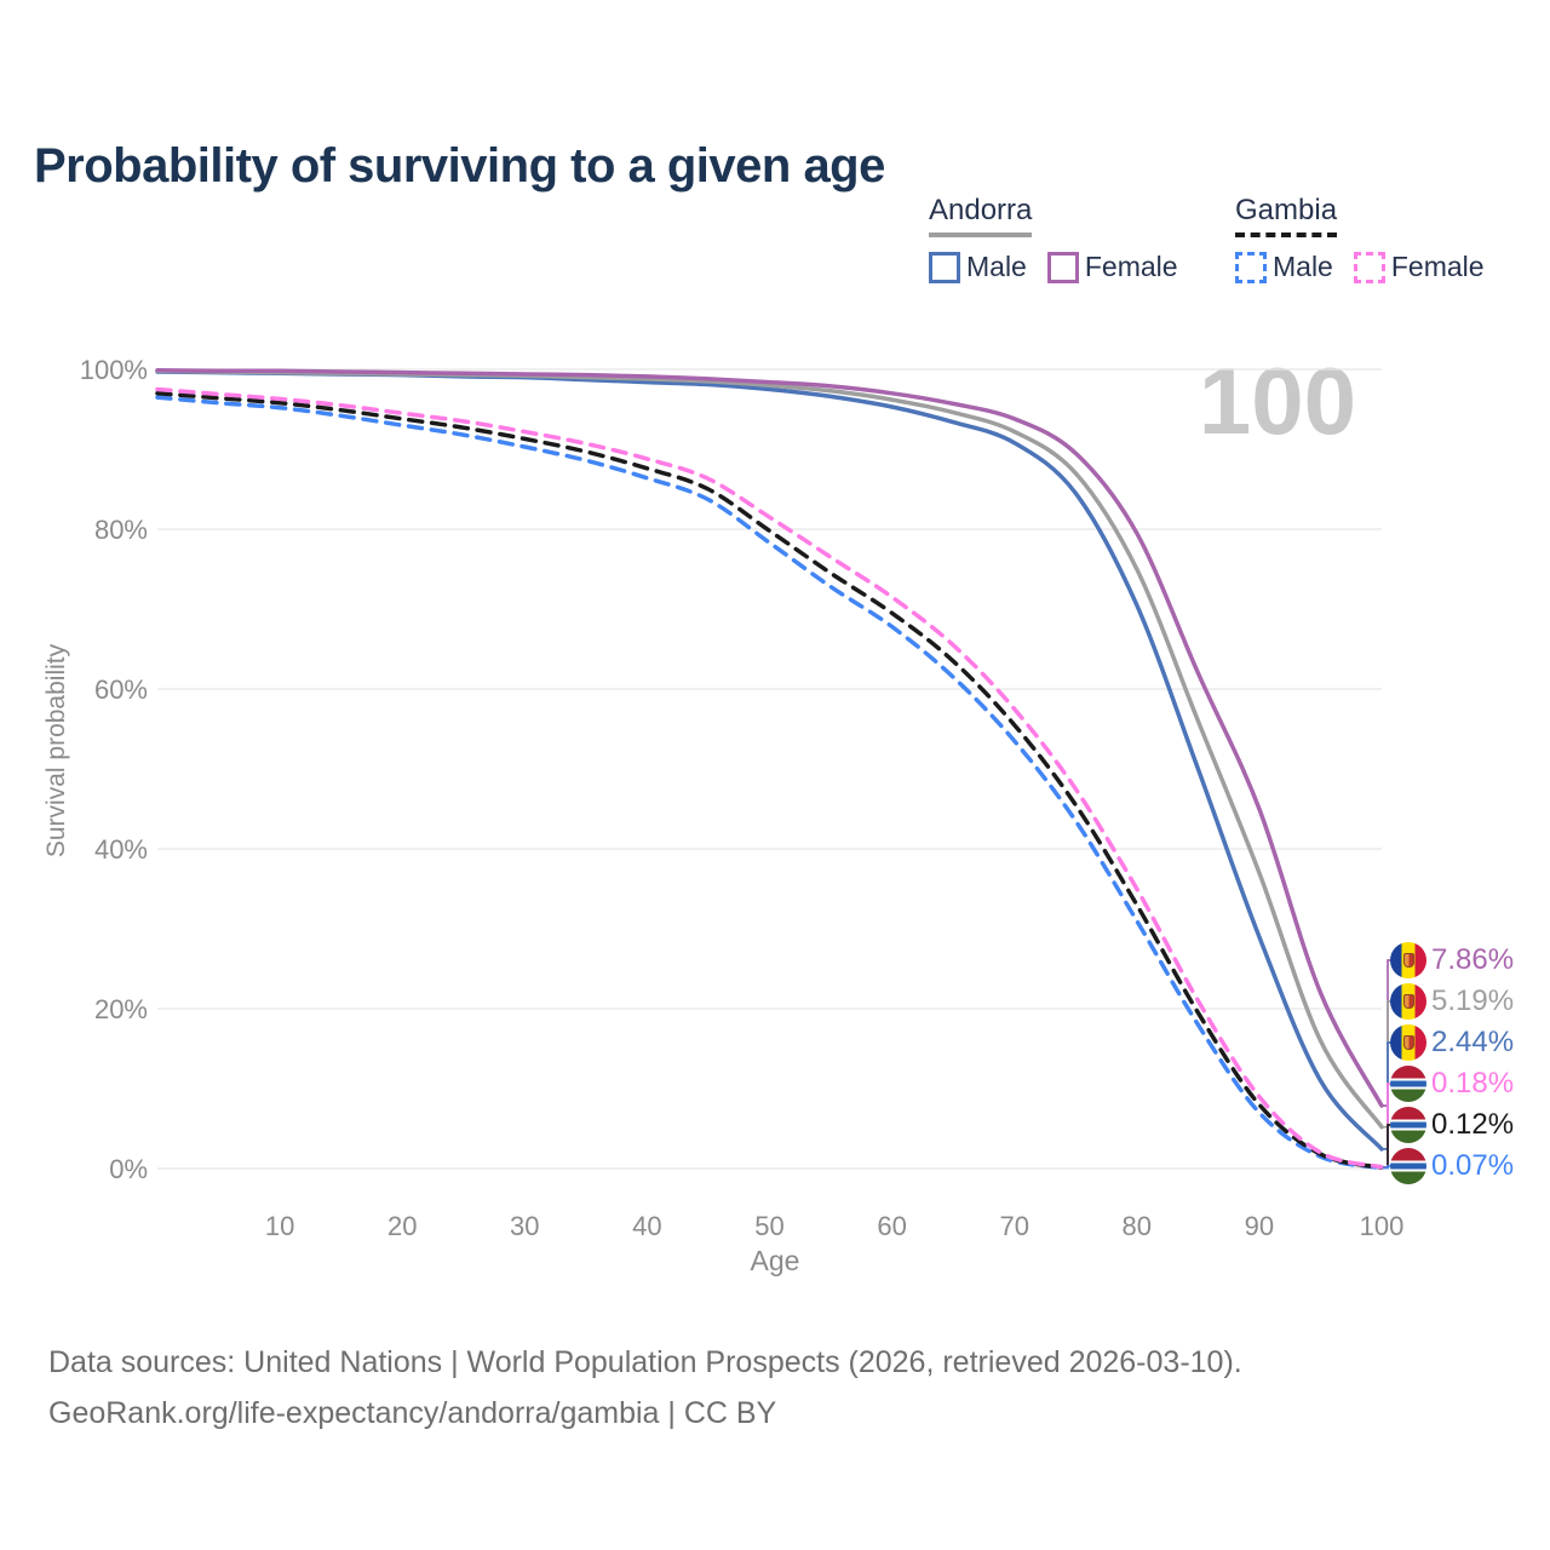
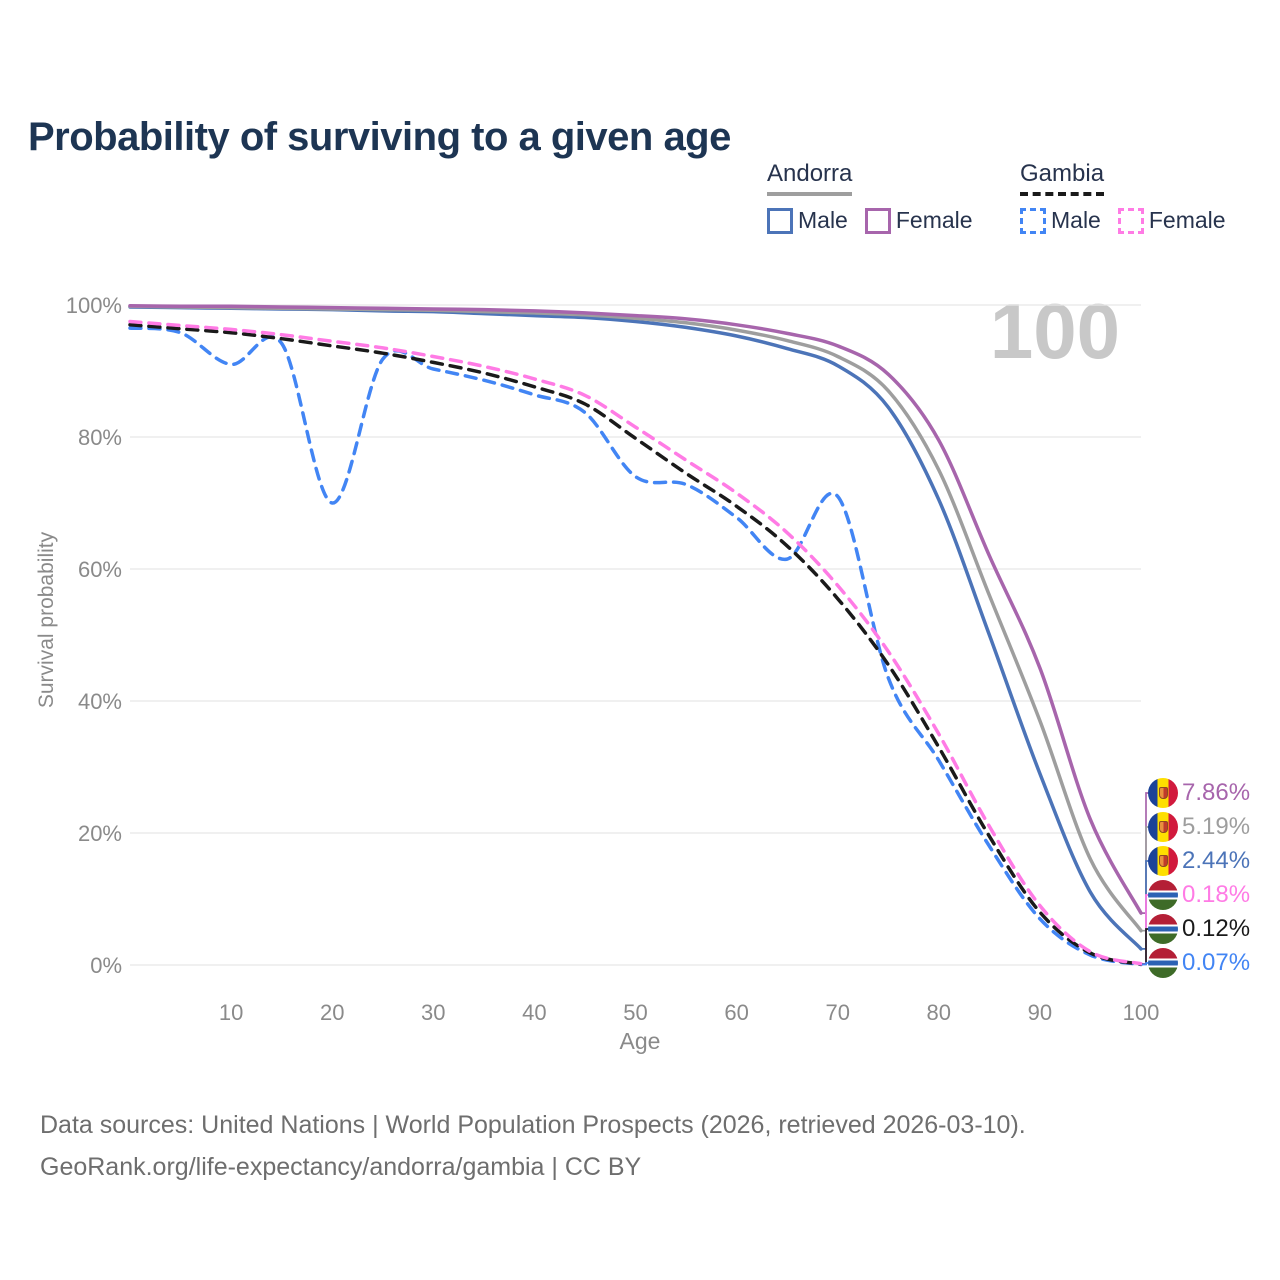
Gambia Male/10: 95% -> 91%
Gambia Male/20: 93% -> 70%
Gambia Male/50: 78% -> 74%
Gambia Male/70: 54% -> 71%
